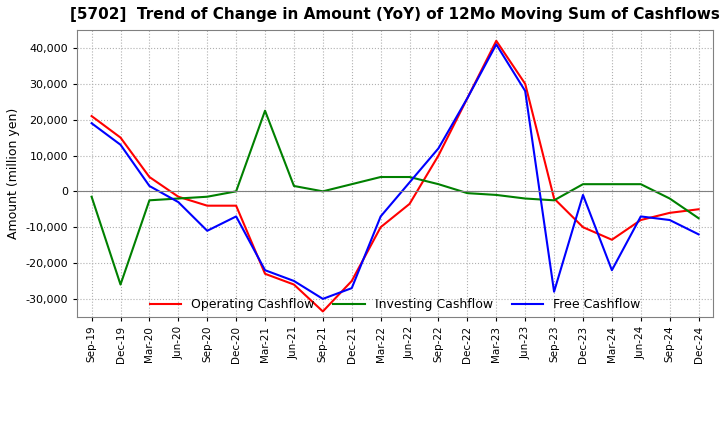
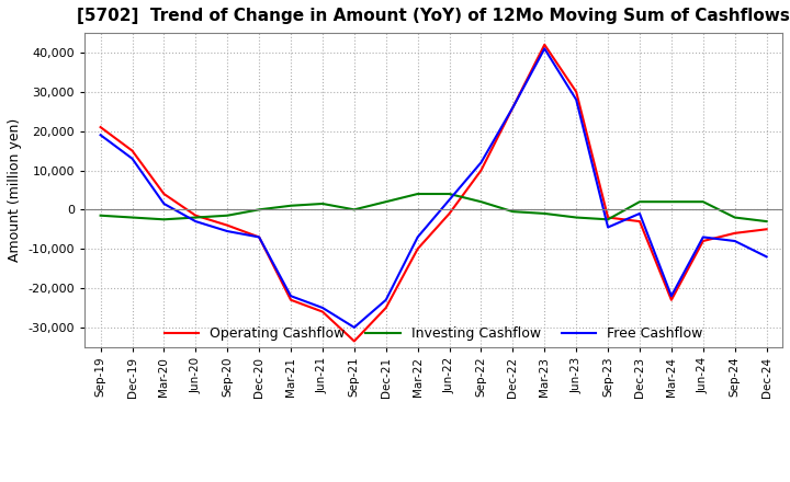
Investing Cashflow/Dec-19: -26,000 -> -2,000
Free Cashflow/Sep-20: -11,000 -> -5,500
Operating Cashflow/Dec-20: -4,000 -> -7,000
Investing Cashflow/Mar-21: 22,500 -> 1,000
Free Cashflow/Dec-21: -27,000 -> -23,000
Operating Cashflow/Jun-22: -3,500 -> -1,000
Free Cashflow/Sep-23: -28,000 -> -4,500
Operating Cashflow/Dec-23: -10,000 -> -3,000
Operating Cashflow/Mar-24: -13,500 -> -23,000
Investing Cashflow/Dec-24: -7,500 -> -3,000
